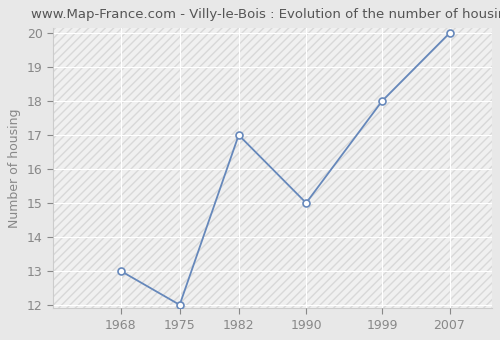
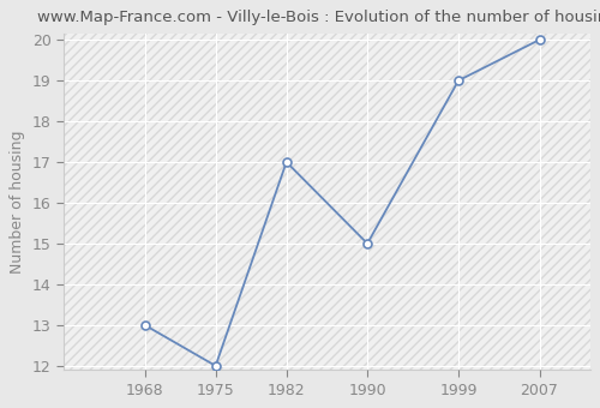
1999: 18 -> 19
